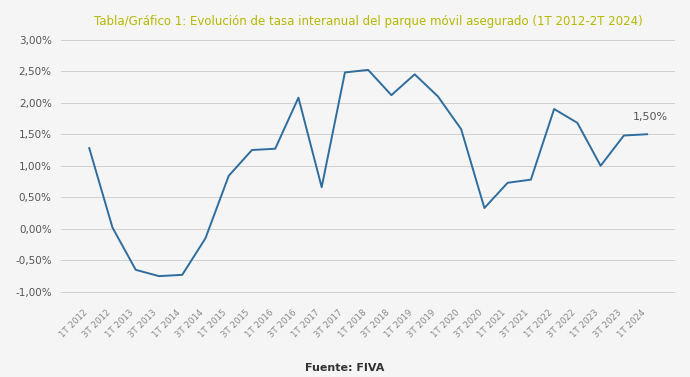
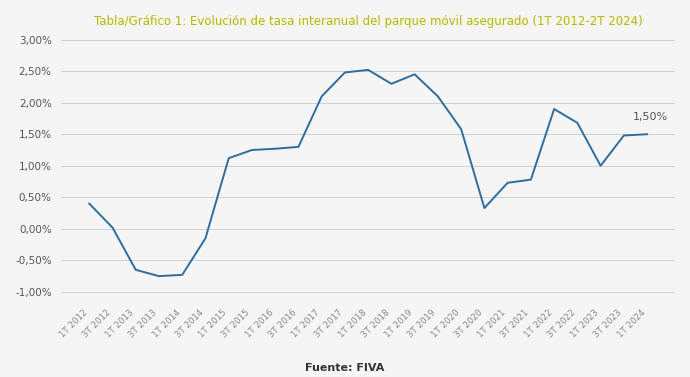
1T 2012: 1,28% -> 0,40%
1T 2015: 0,84% -> 1,12%
3T 2016: 2,08% -> 1,30%
1T 2017: 0,66% -> 2,10%
3T 2018: 2,12% -> 2,30%
